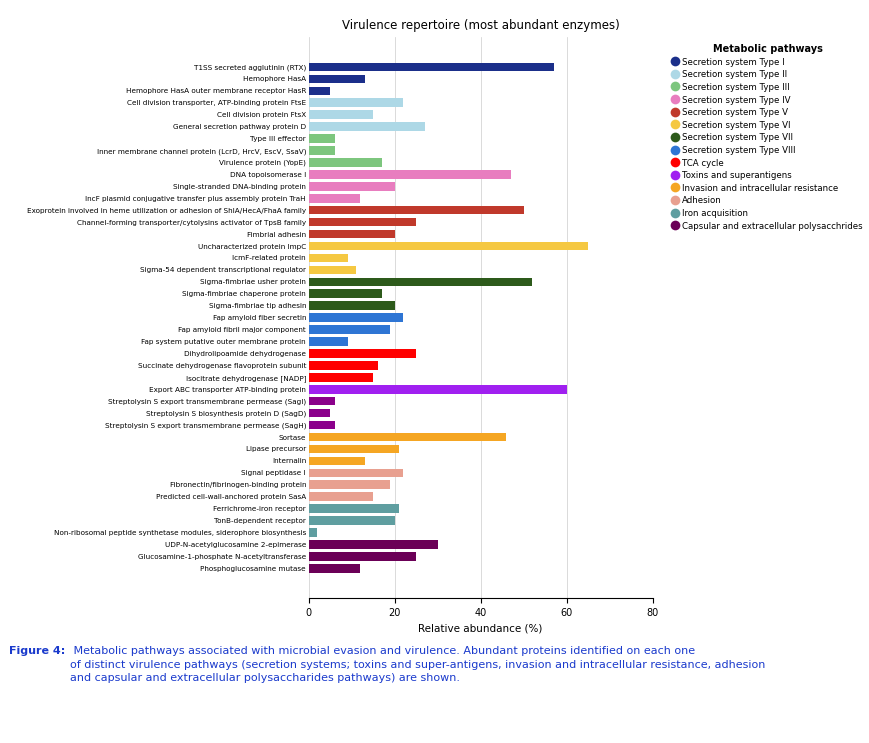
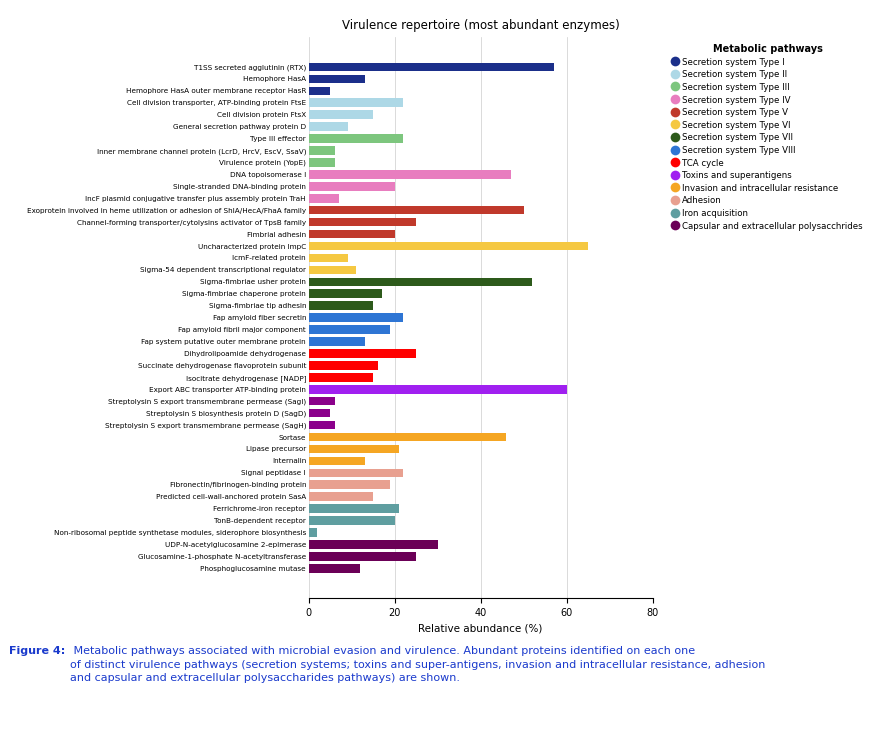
General secretion pathway protein D: 27 -> 9
Type III effector: 6 -> 22
Virulence protein (YopE): 17 -> 6
IncF plasmid conjugative transfer plus assembly protein TraH: 12 -> 7
Sigma-fimbriae tip adhesin: 20 -> 15
Fap system putative outer membrane protein: 9 -> 13
